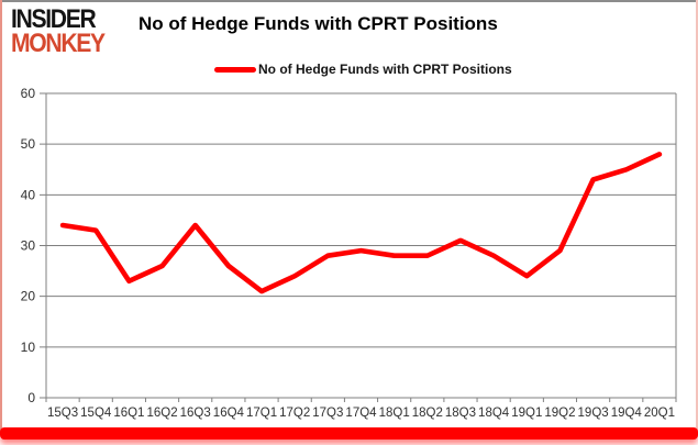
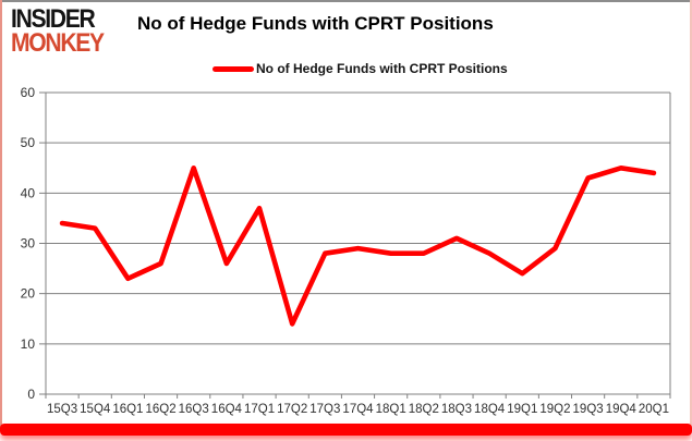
16Q3: 34 -> 45
17Q1: 21 -> 37
17Q2: 24 -> 14
20Q1: 48 -> 44
